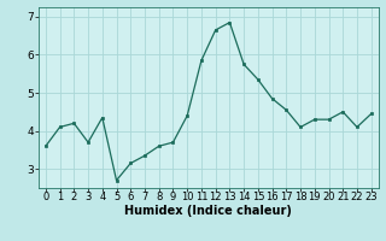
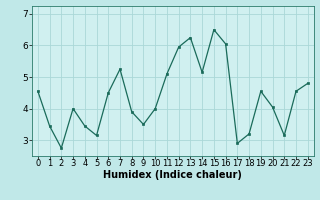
0: 3.60 -> 4.55
1: 4.10 -> 3.45
2: 4.20 -> 2.75
3: 3.70 -> 4.00
4: 4.35 -> 3.45
5: 2.70 -> 3.15
6: 3.15 -> 4.50
7: 3.35 -> 5.25
8: 3.60 -> 3.90
9: 3.70 -> 3.50
10: 4.40 -> 4.00
11: 5.85 -> 5.10
12: 6.65 -> 5.95
13: 6.85 -> 6.25
14: 5.75 -> 5.15
15: 5.35 -> 6.50
16: 4.85 -> 6.05
17: 4.55 -> 2.90
18: 4.10 -> 3.20
19: 4.30 -> 4.55
20: 4.30 -> 4.05
21: 4.50 -> 3.15
22: 4.10 -> 4.55
23: 4.45 -> 4.80
